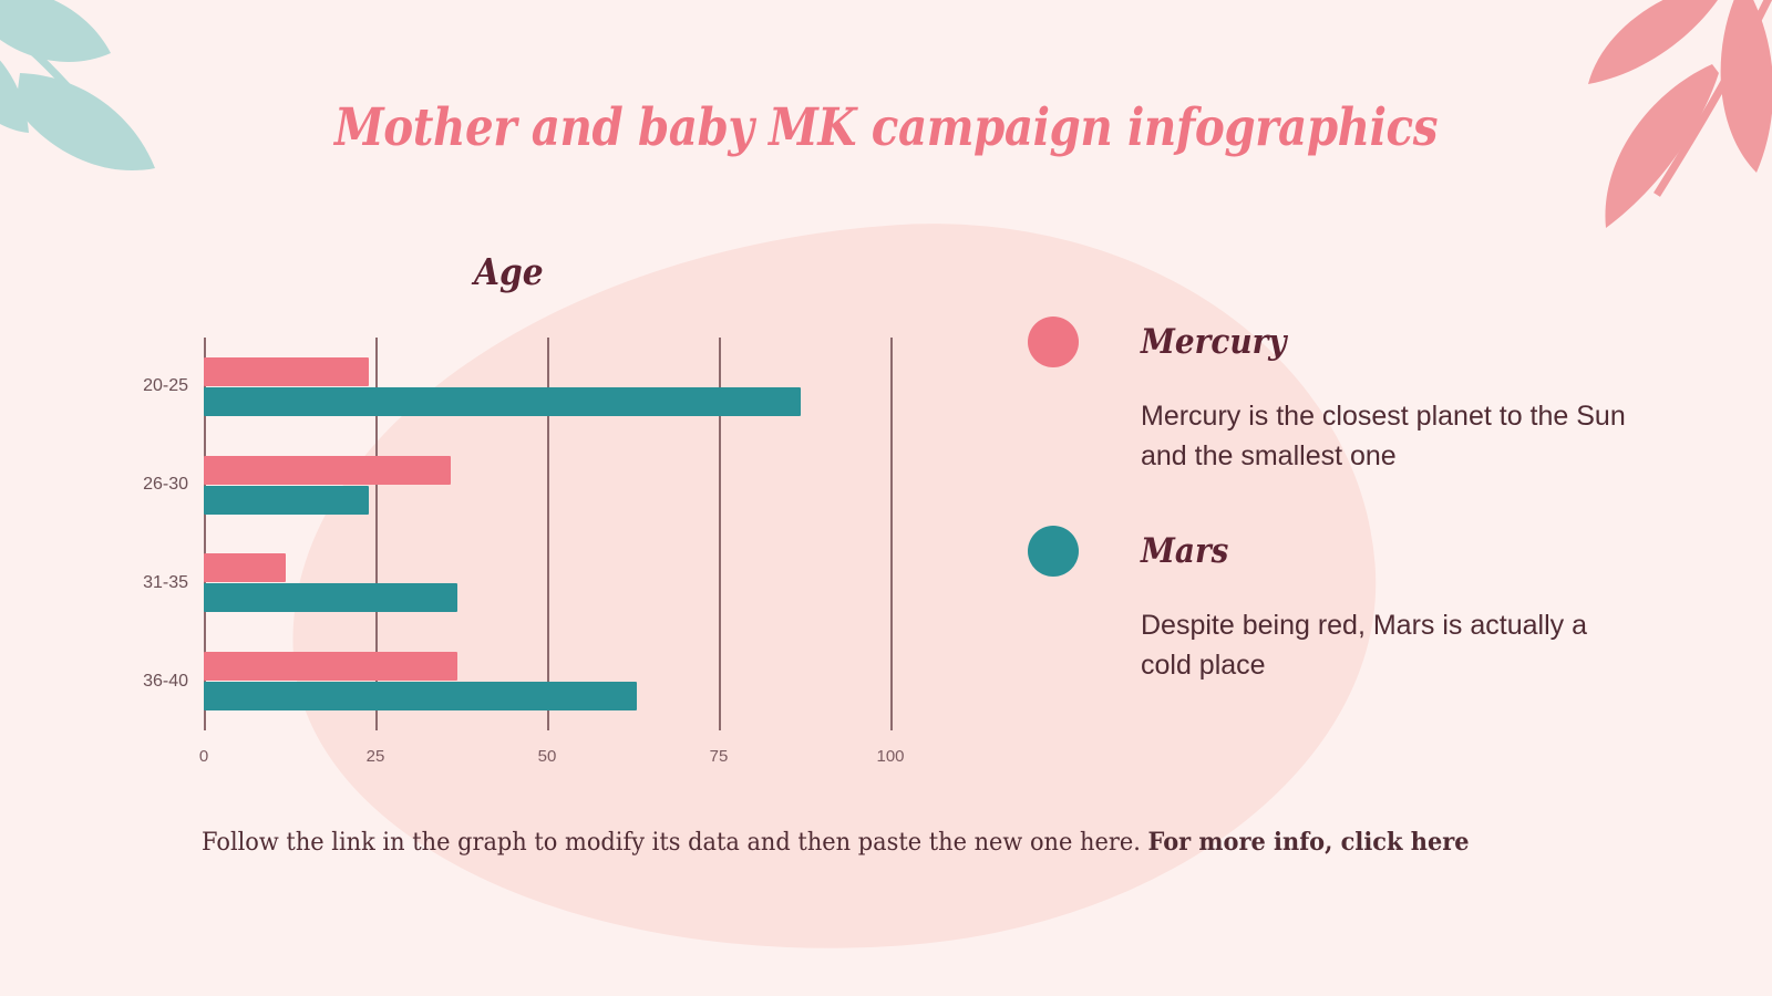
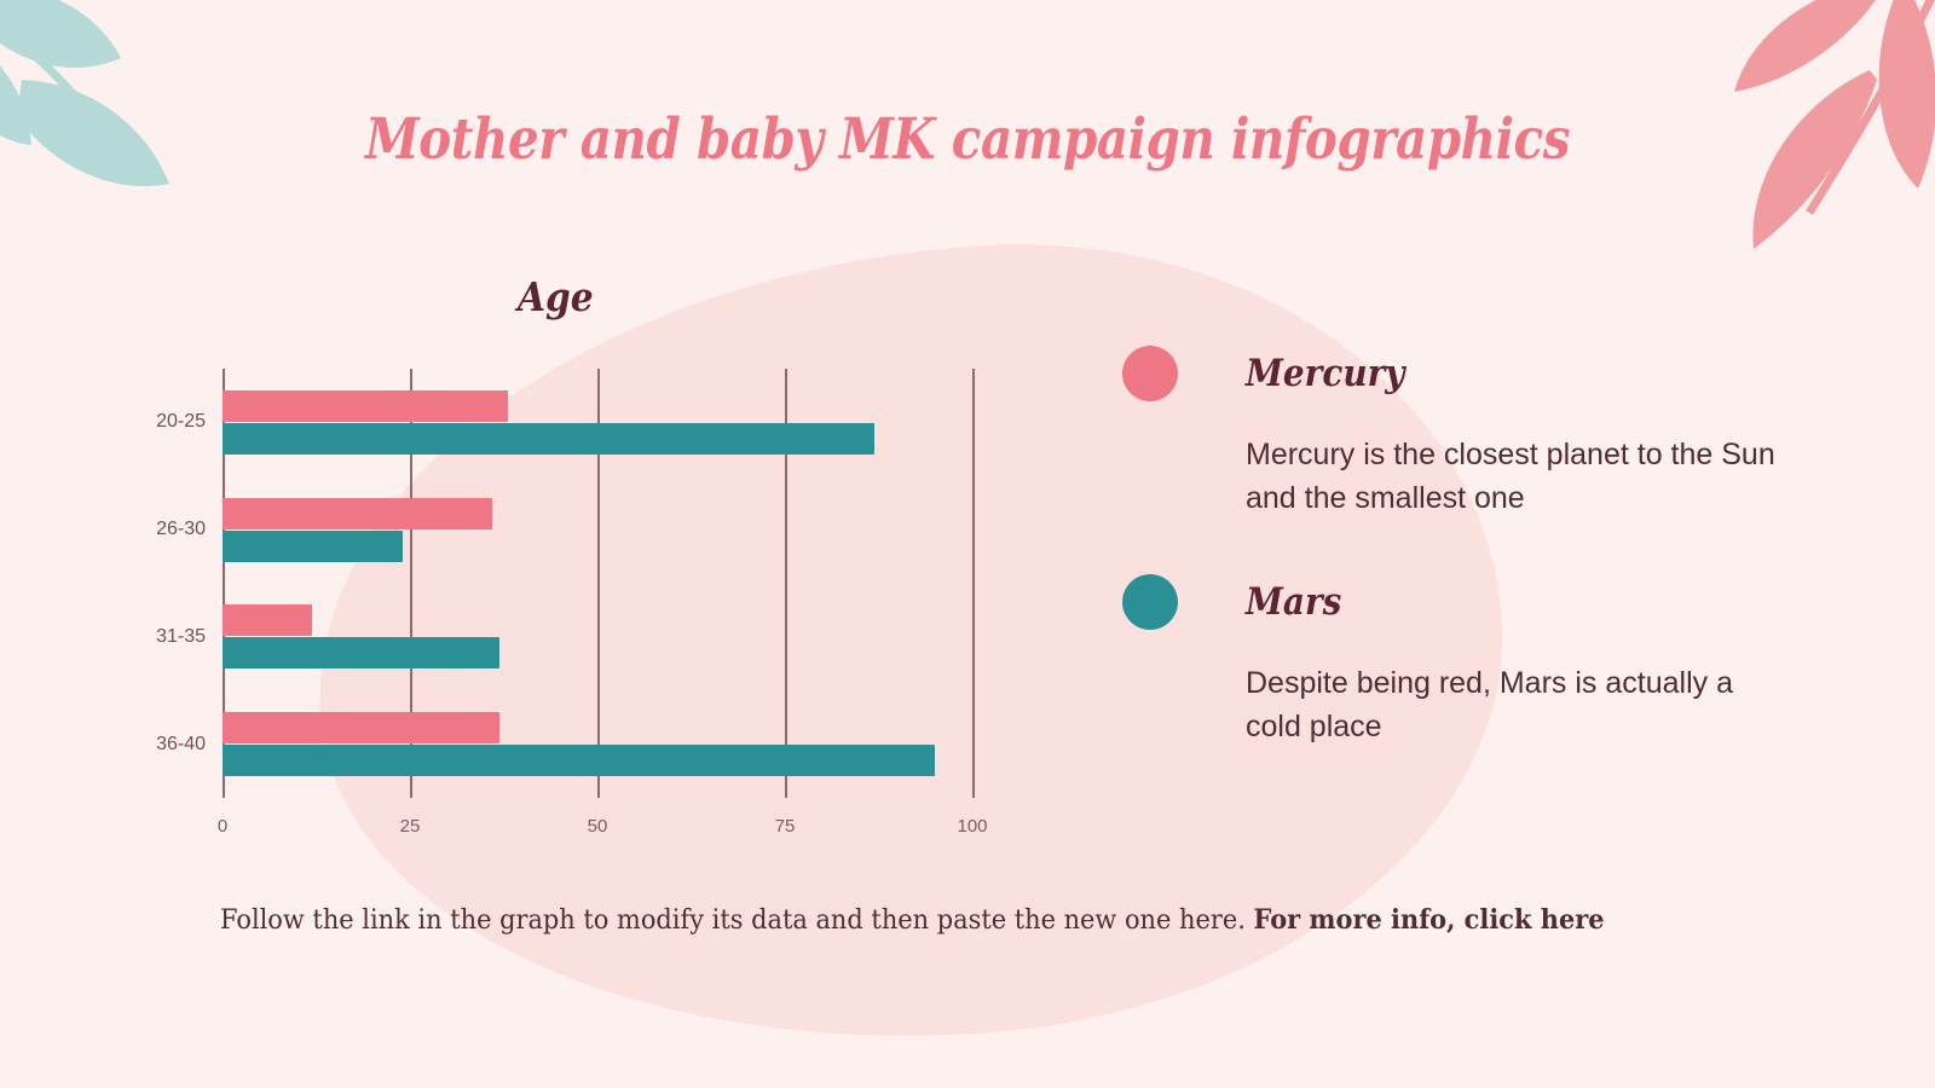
Mercury/20-25: 24 -> 38
Mars/36-40: 63 -> 95
